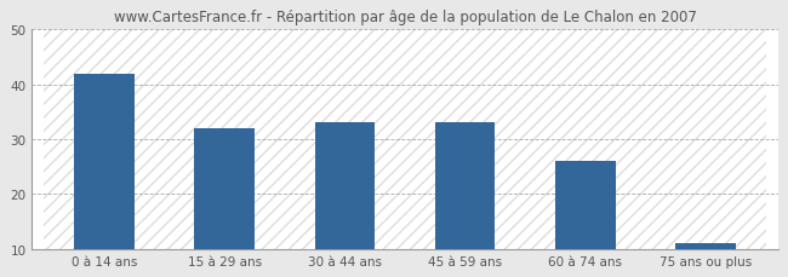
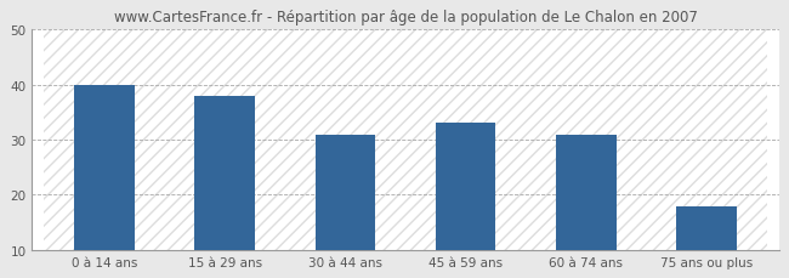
0 à 14 ans: 42 -> 40
15 à 29 ans: 32 -> 38
30 à 44 ans: 33 -> 31
60 à 74 ans: 26 -> 31
75 ans ou plus: 11 -> 18
